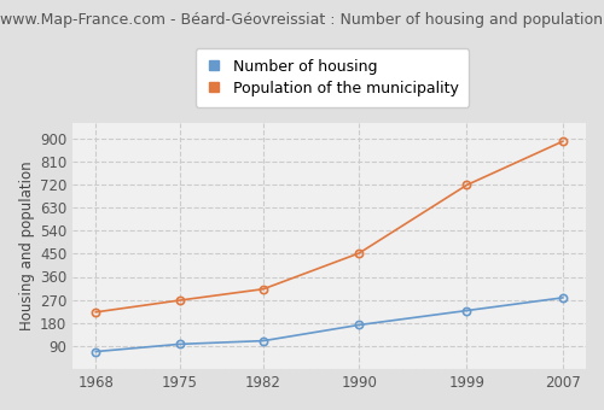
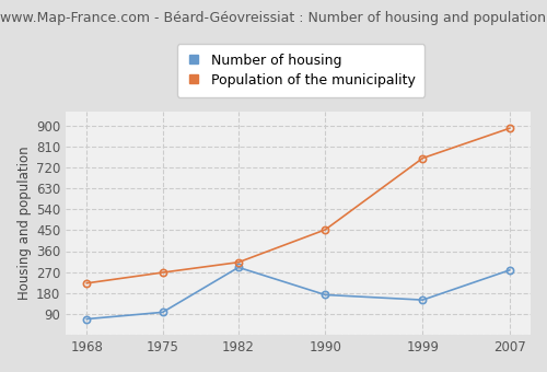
Number of housing/1982: 110 -> 290
Number of housing/1999: 228 -> 150
Population of the municipality/1999: 718 -> 760
